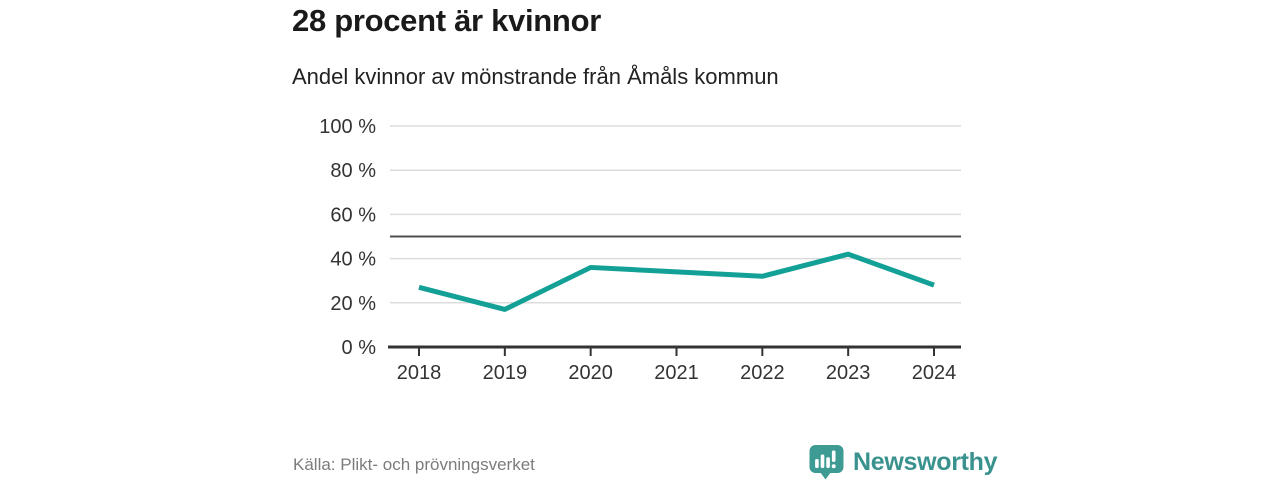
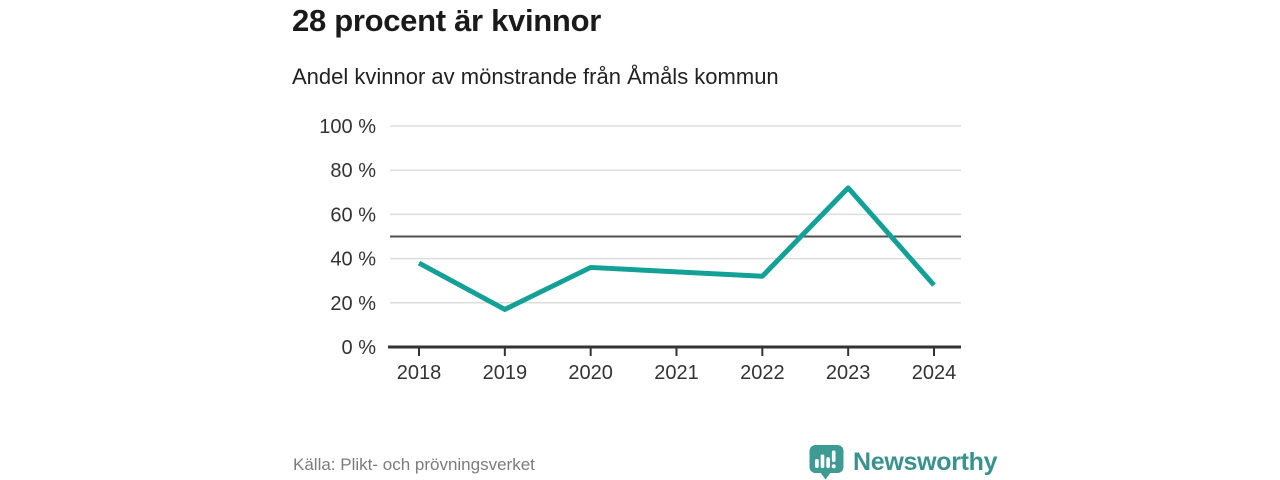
2018: 27% -> 38%
2023: 42% -> 72%
